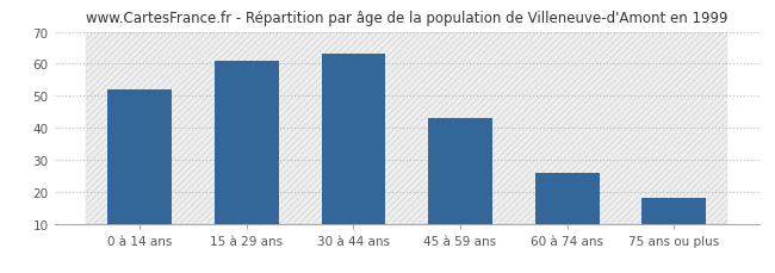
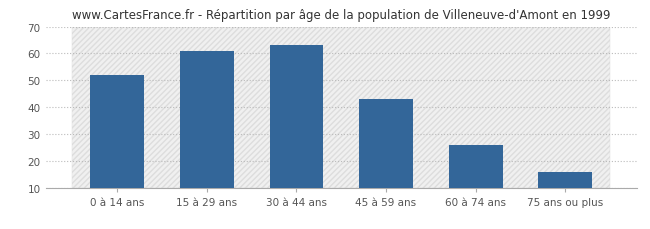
75 ans ou plus: 18 -> 16
